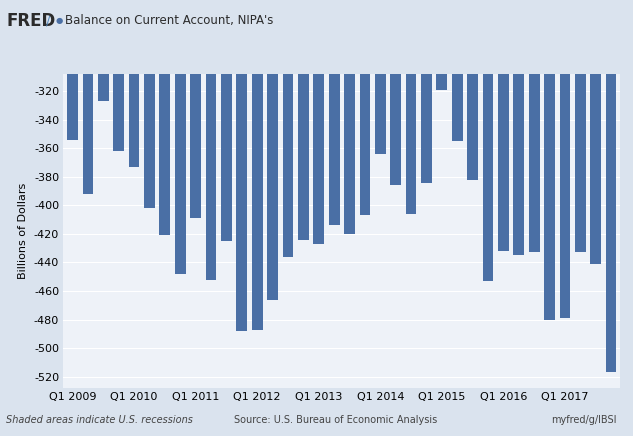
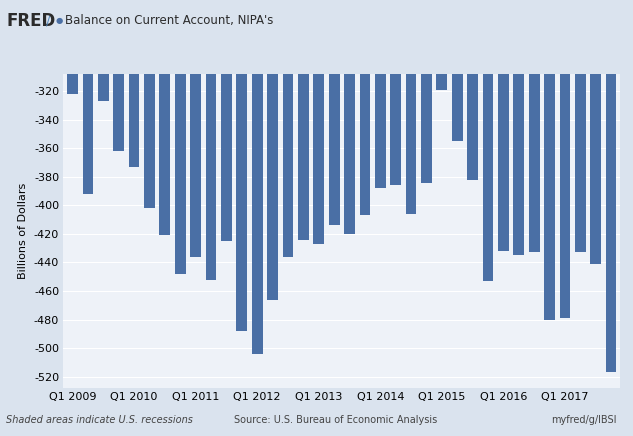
Q1 2009: -354 -> -322
Q1 2011: -409 -> -436
Q1 2012: -487 -> -504
Q1 2014: -364 -> -388
